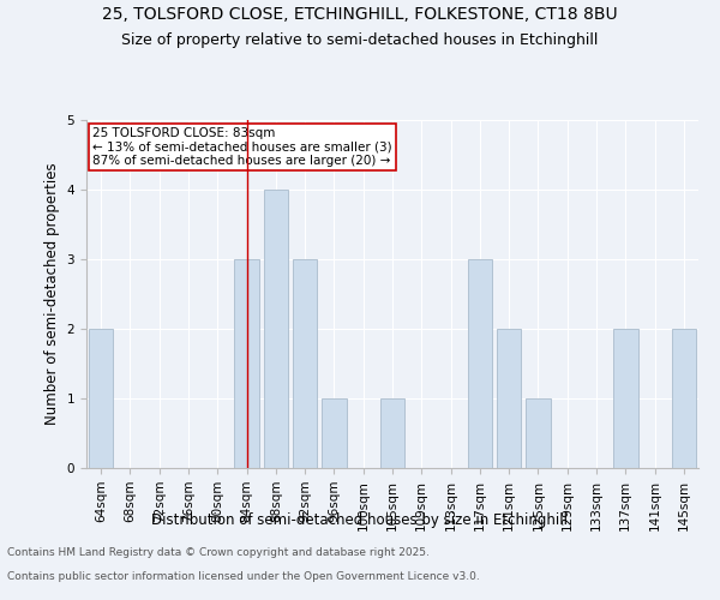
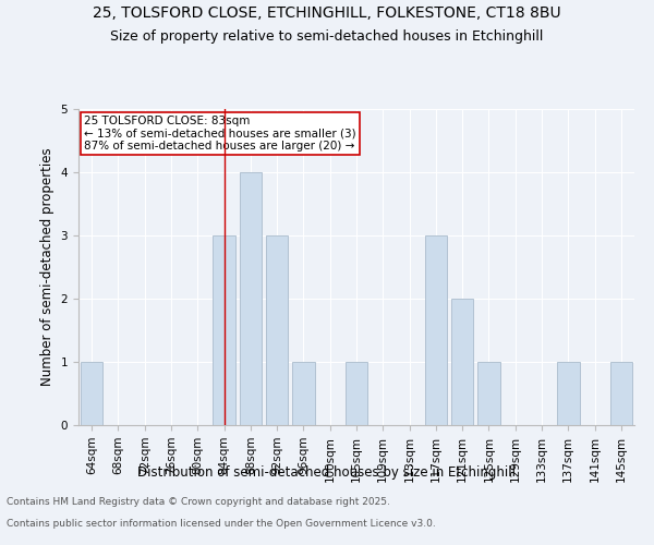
64sqm: 2 -> 1
137sqm: 2 -> 1
145sqm: 2 -> 1
